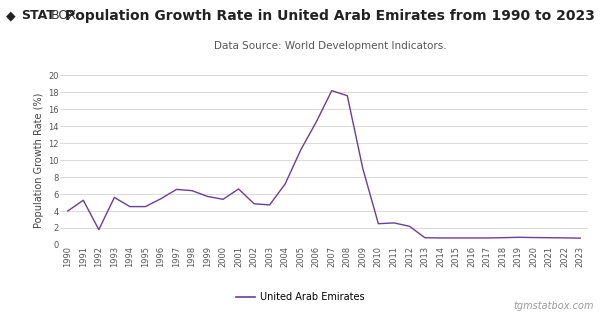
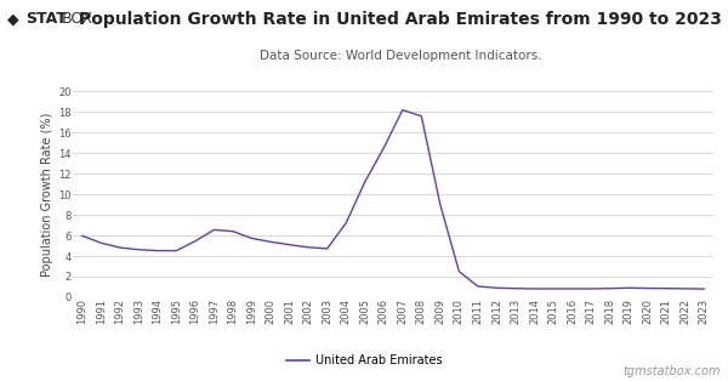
1990: 4.0 -> 6.0
1992: 1.8 -> 4.8
1993: 5.6 -> 4.6
2001: 6.6 -> 5.1
2011: 2.6 -> 1.1
2012: 2.2 -> 0.9
